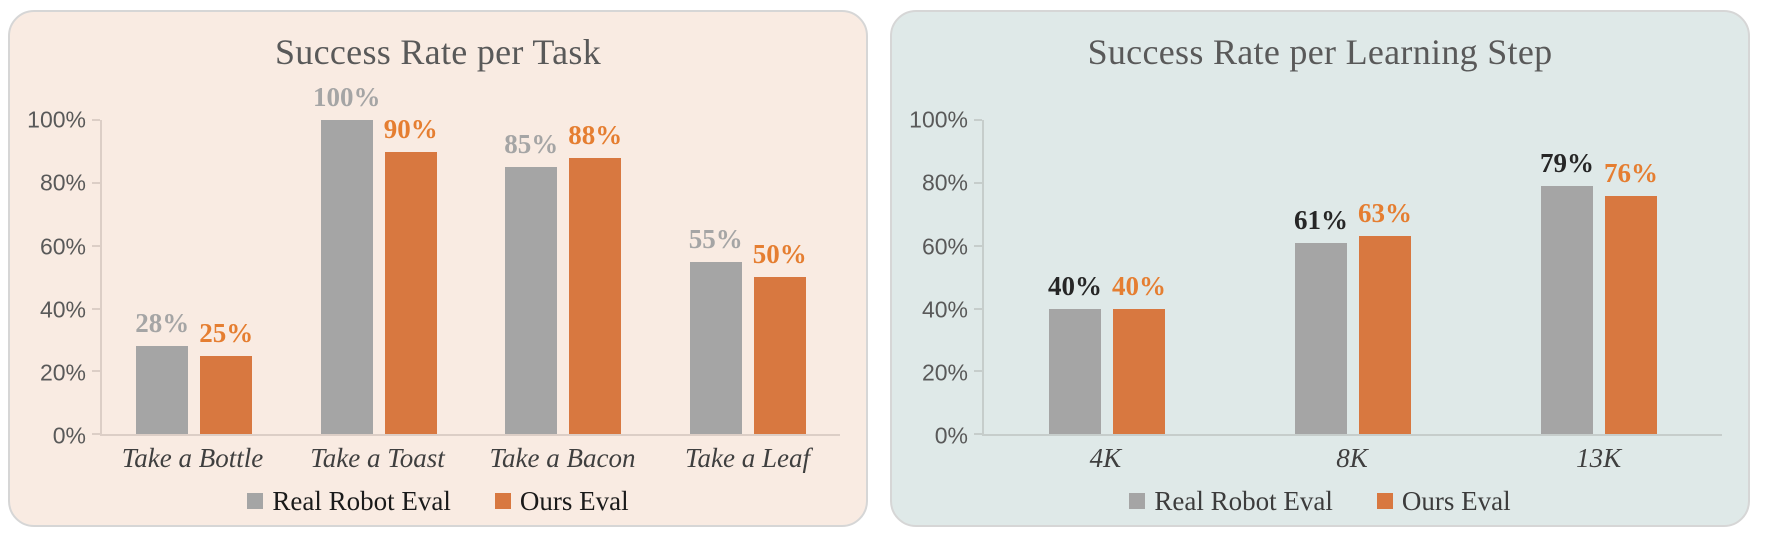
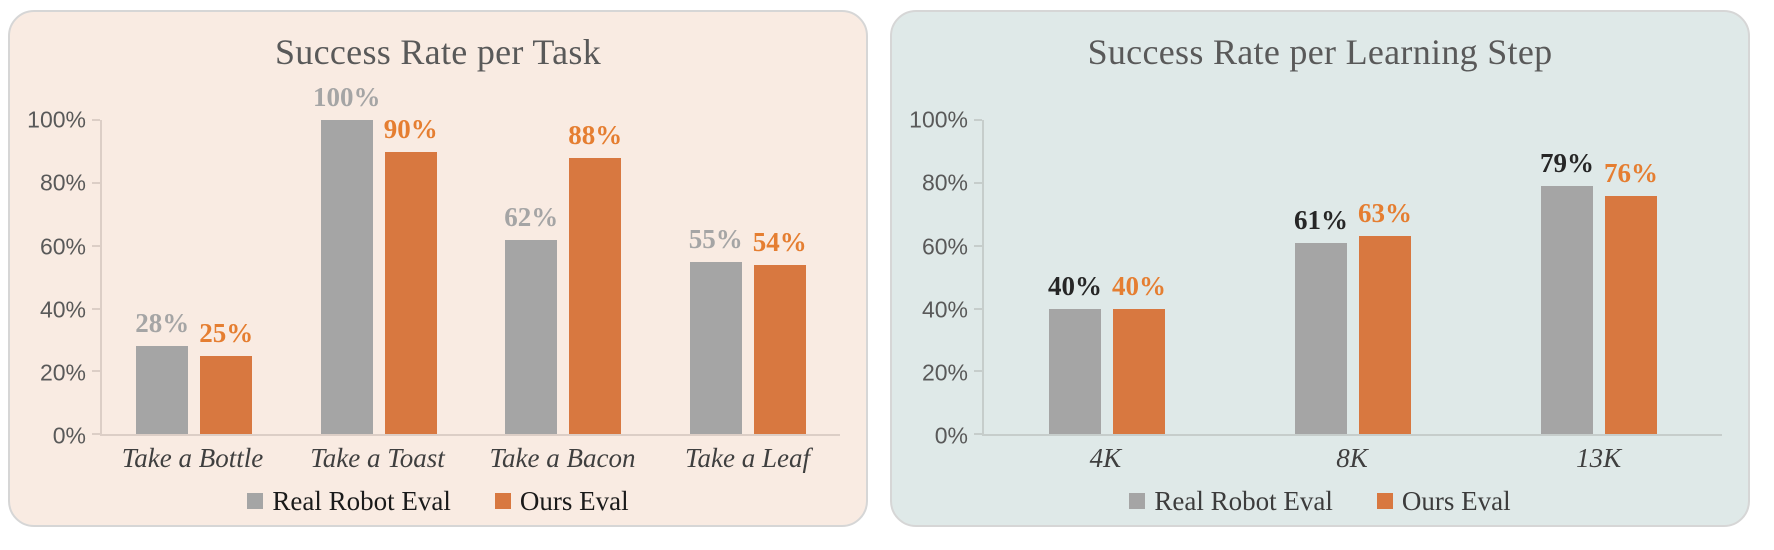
Success Rate per Task/Real Robot Eval/Take a Bacon: 85% -> 62%
Success Rate per Task/Ours Eval/Take a Leaf: 50% -> 54%
